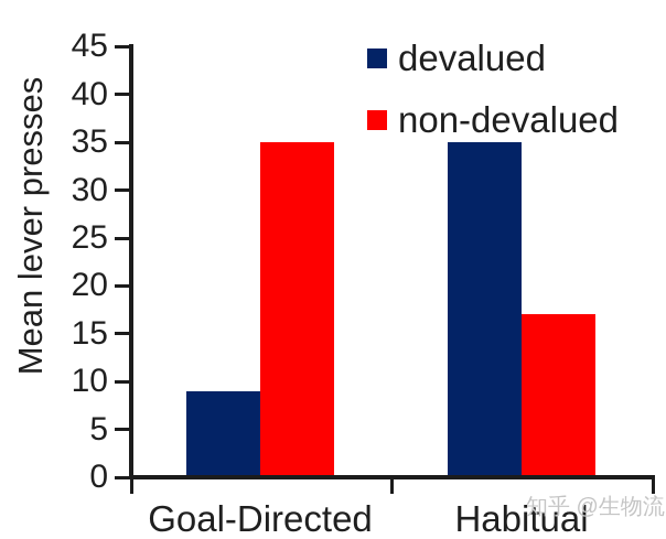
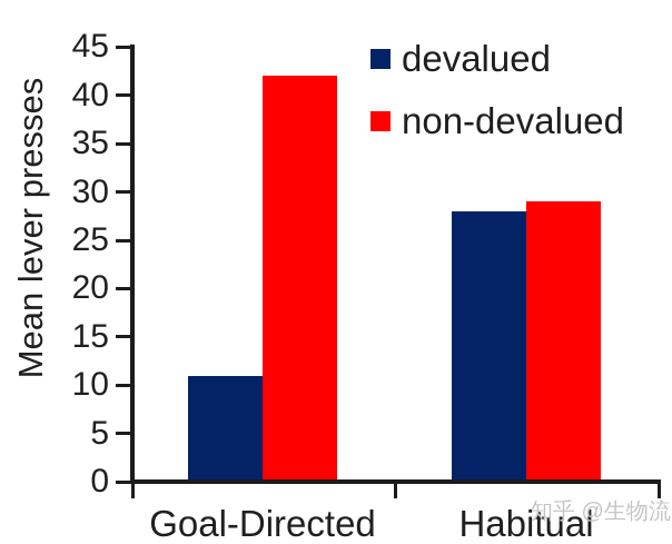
devalued/Goal-Directed: 9 -> 11
non-devalued/Goal-Directed: 35 -> 42
devalued/Habitual: 35 -> 28
non-devalued/Habitual: 17 -> 29
